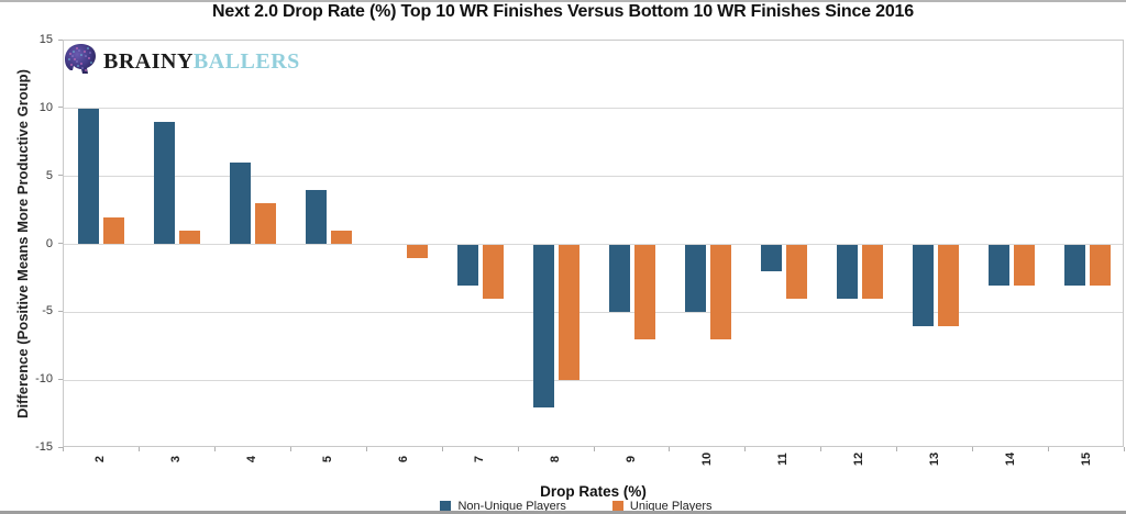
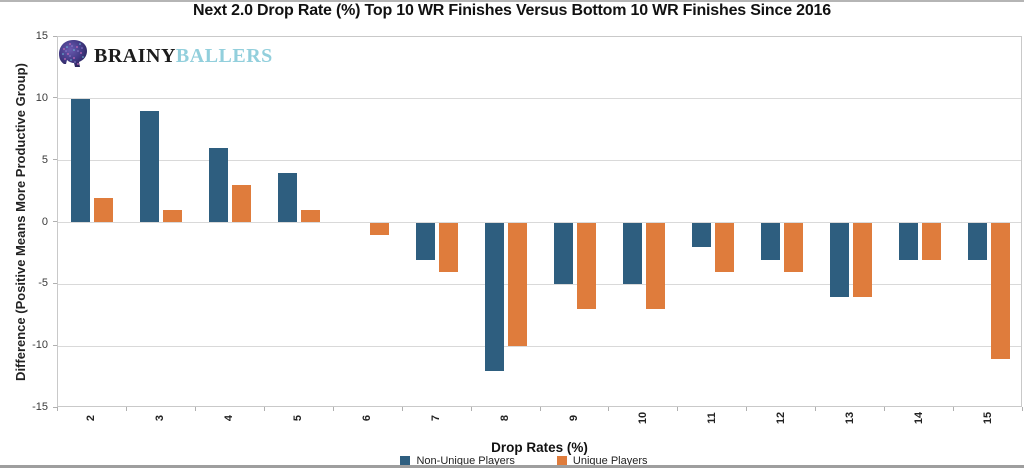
Non-Unique Players/12: -4 -> -3
Unique Players/15: -3 -> -11
